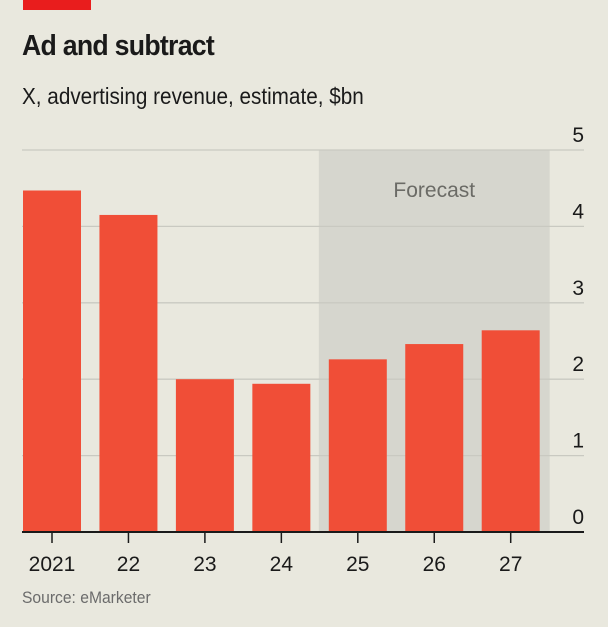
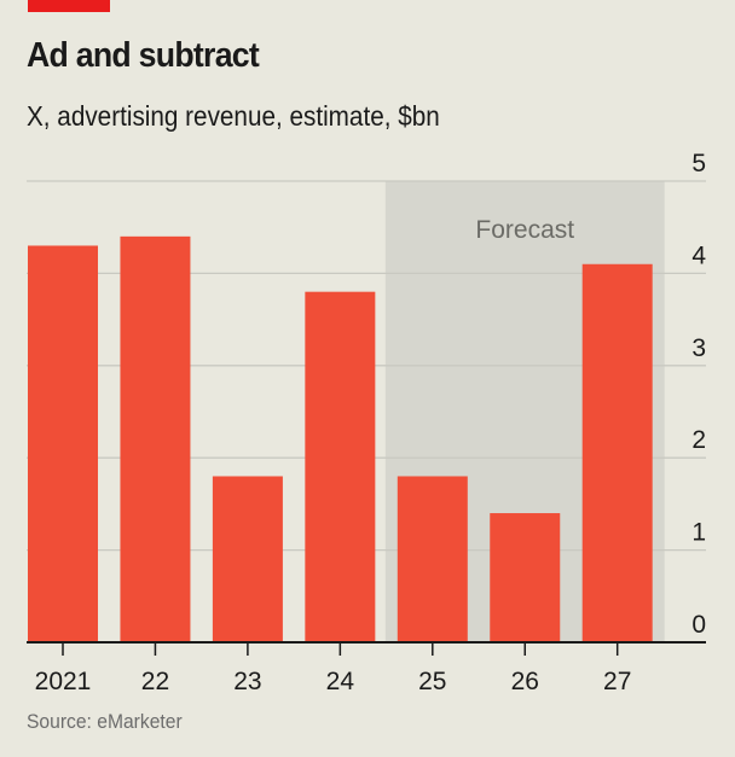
2021: 4.5 -> 4.3
22: 4.2 -> 4.4
23: 2.0 -> 1.8
24: 1.9 -> 3.8
25: 2.3 -> 1.8
26: 2.5 -> 1.4
27: 2.6 -> 4.1
